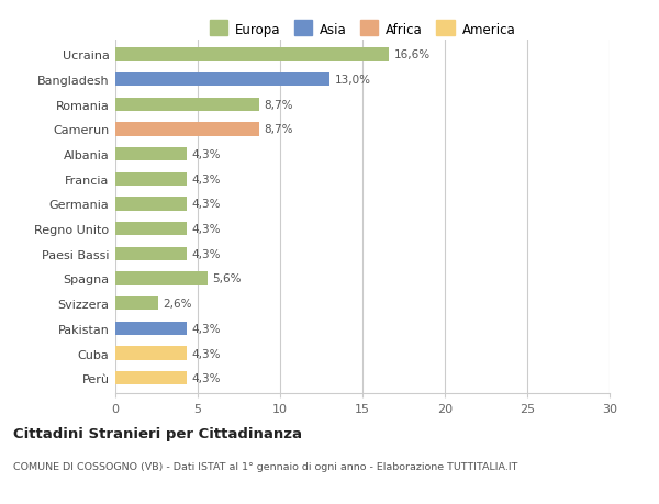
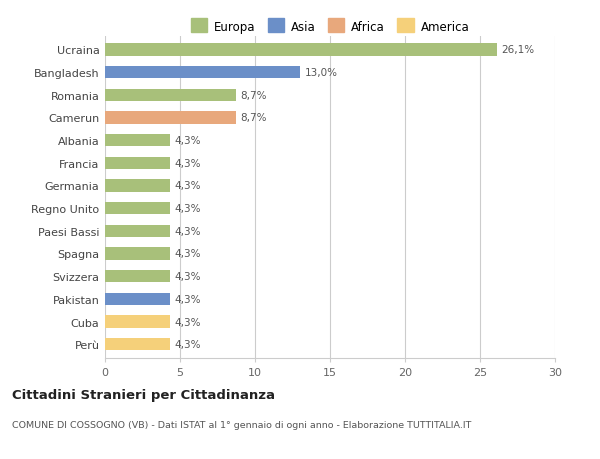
Ucraina: 16,6% -> 26,1%
Spagna: 5,6% -> 4,3%
Svizzera: 2,6% -> 4,3%
